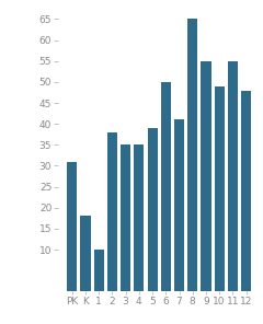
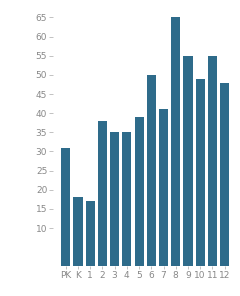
1: 10 -> 17
